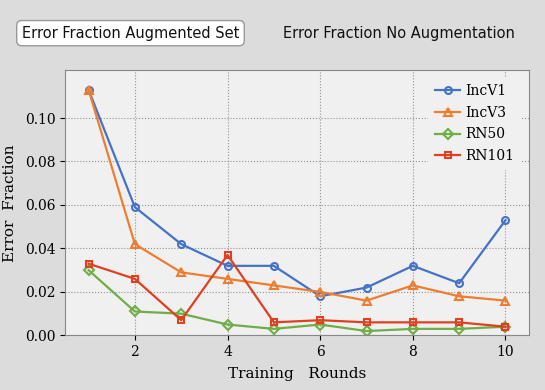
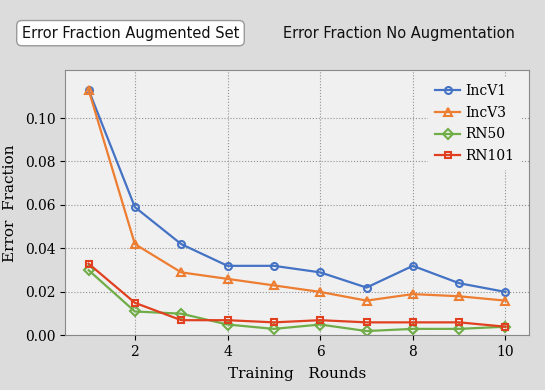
RN101/2: 0.026 -> 0.015
RN101/4: 0.037 -> 0.007
IncV1/6: 0.018 -> 0.029
IncV3/8: 0.023 -> 0.019
IncV1/10: 0.053 -> 0.020
